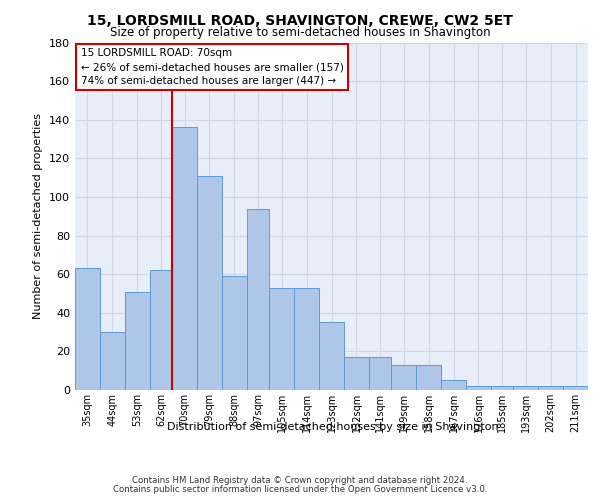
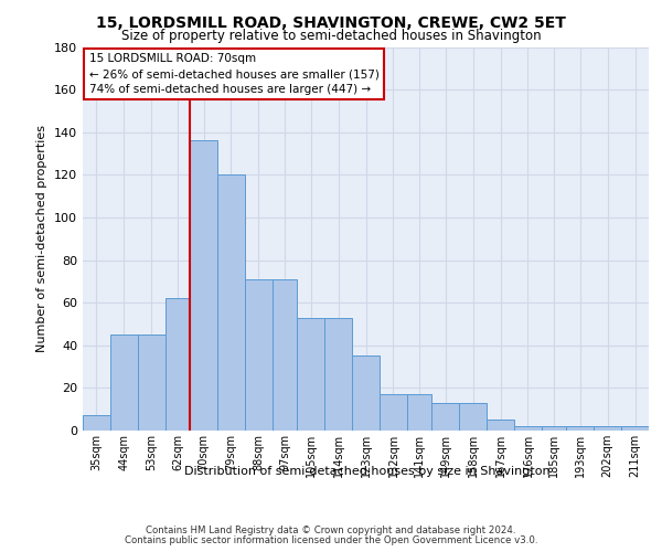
35sqm: 63 -> 7
44sqm: 30 -> 45
53sqm: 51 -> 45
79sqm: 111 -> 120
88sqm: 59 -> 71
97sqm: 94 -> 71
